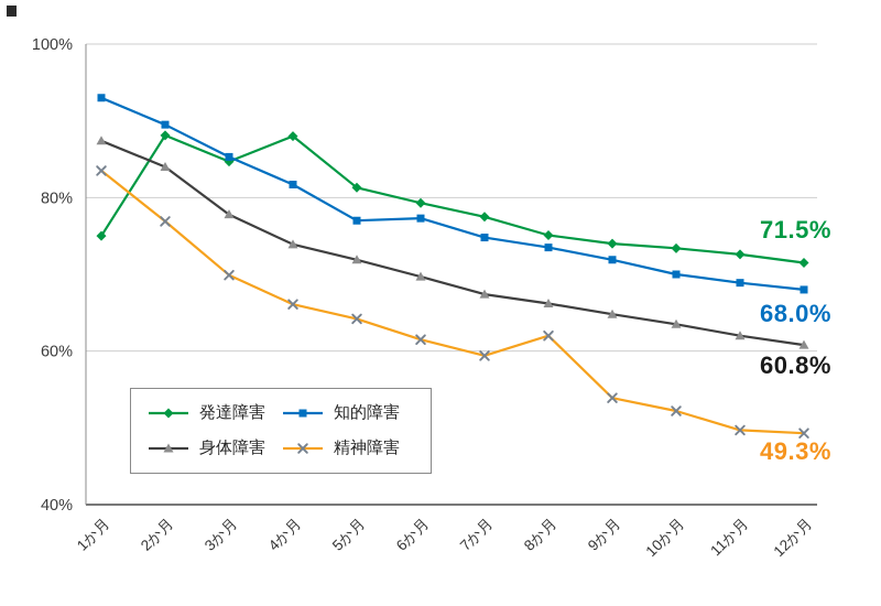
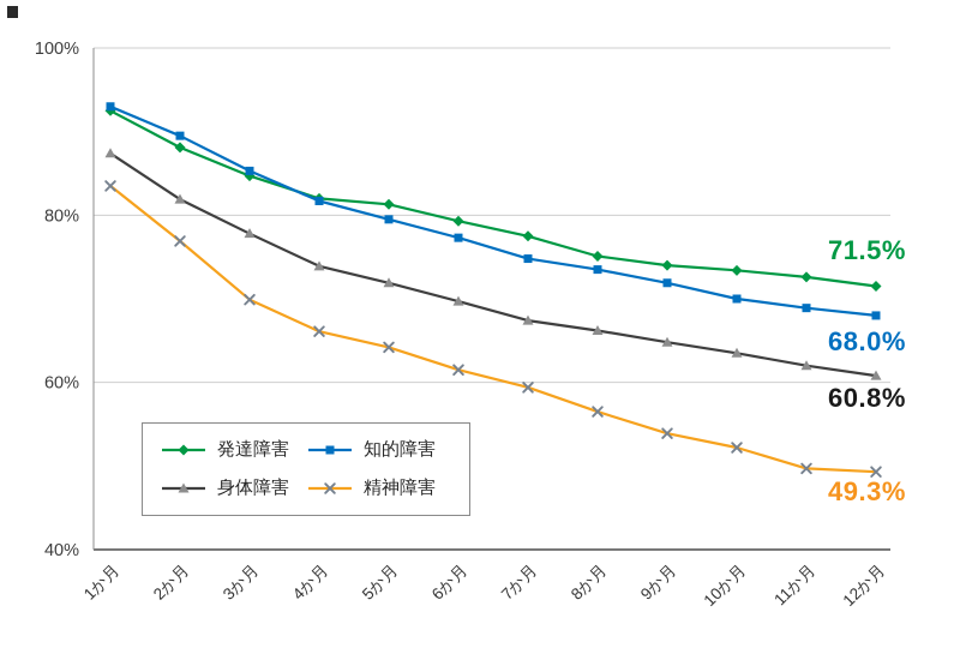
発達障害/1か月: 75% -> 92%
身体障害/2か月: 84% -> 82%
発達障害/4か月: 88% -> 82%
知的障害/5か月: 77% -> 80%
精神障害/8か月: 62% -> 56%
